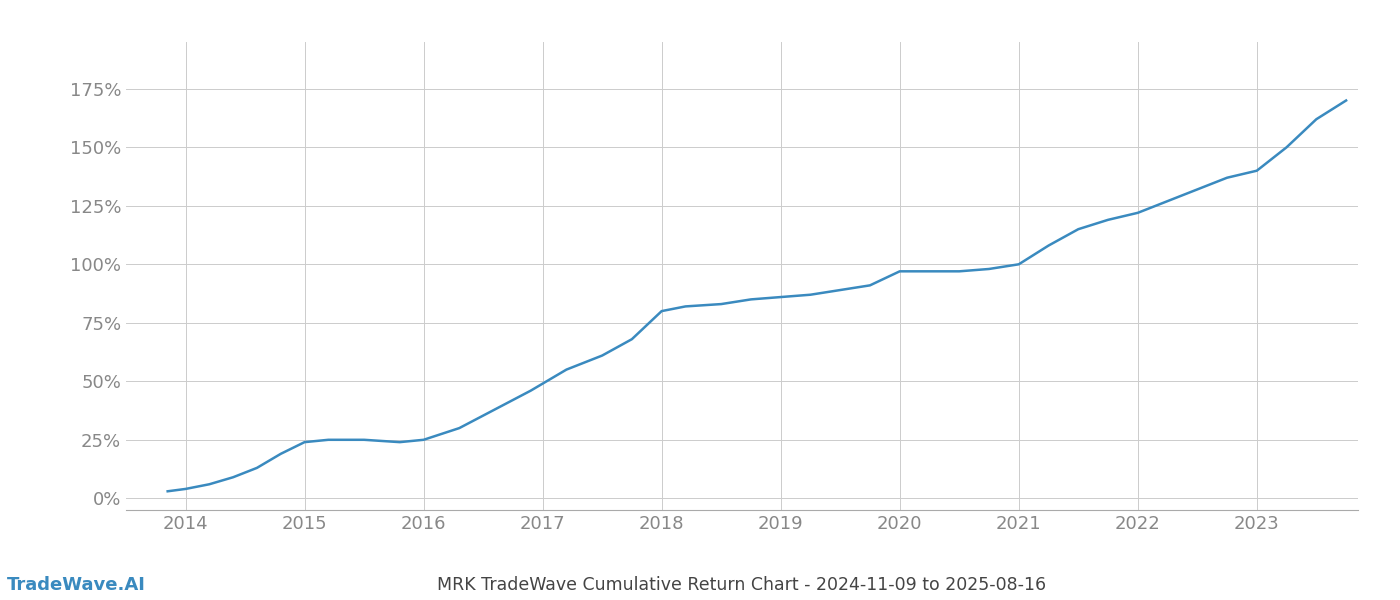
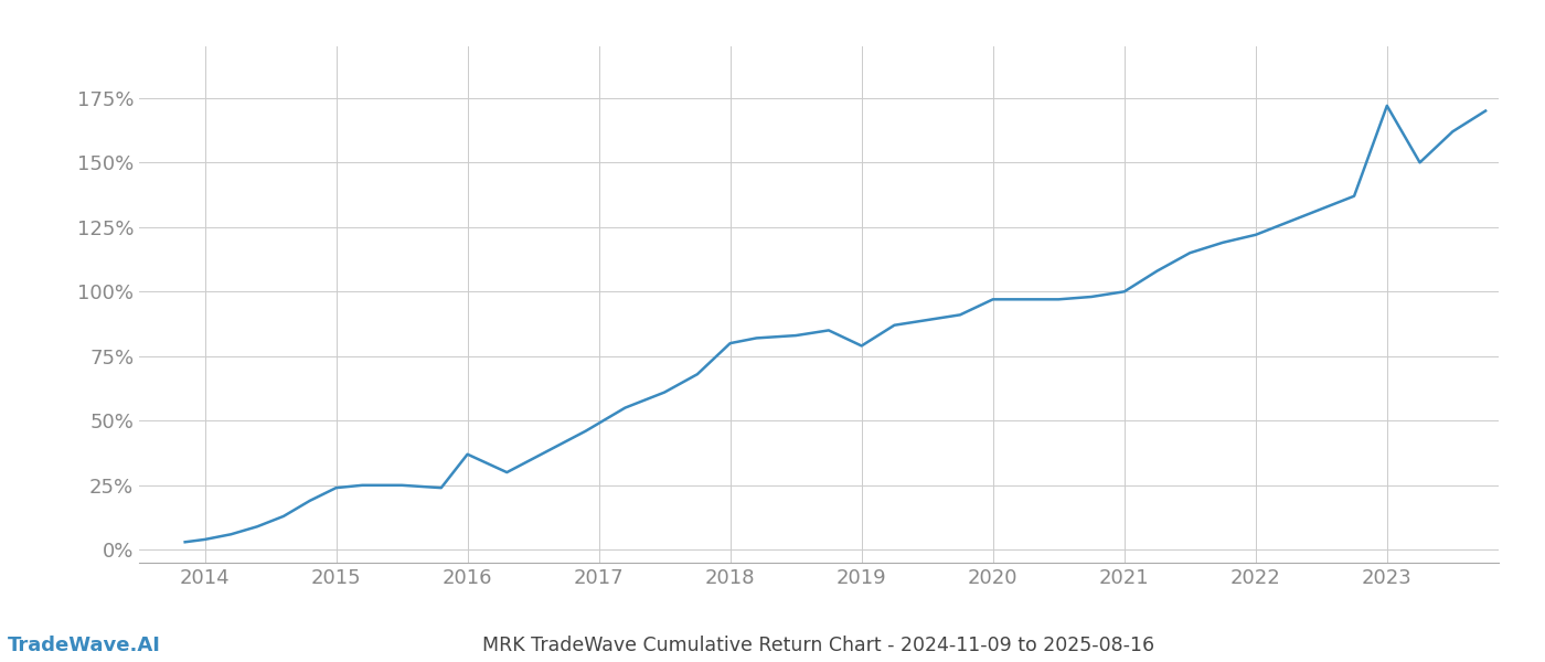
2016: 25% -> 37%
2019: 86% -> 79%
2023: 140% -> 172%
